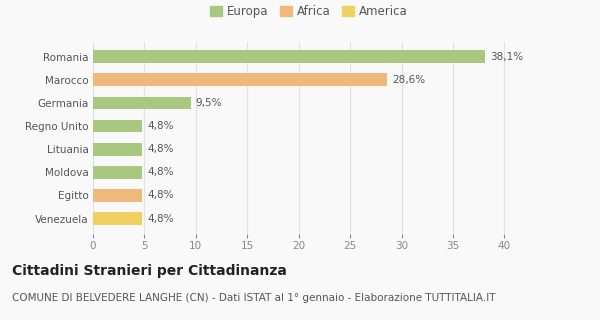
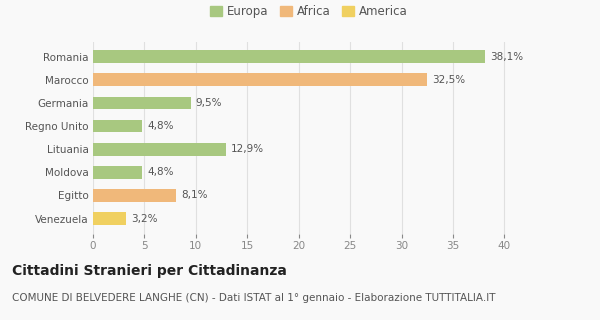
Marocco: 28,6% -> 32,5%
Lituania: 4,8% -> 12,9%
Egitto: 4,8% -> 8,1%
Venezuela: 4,8% -> 3,2%
